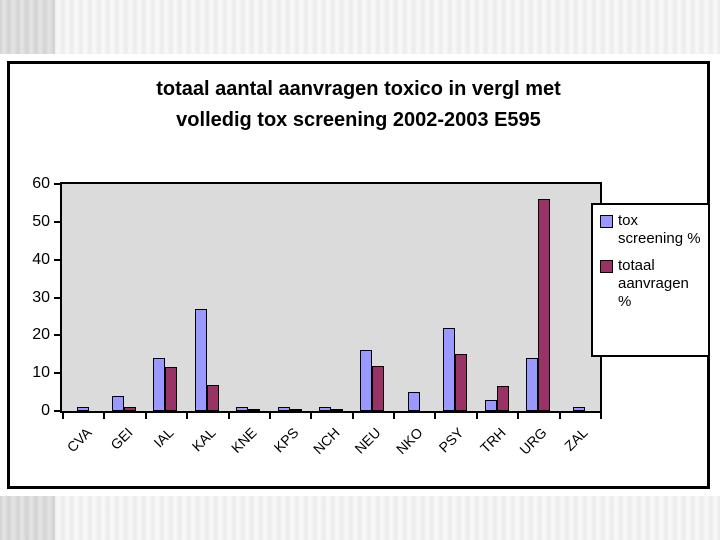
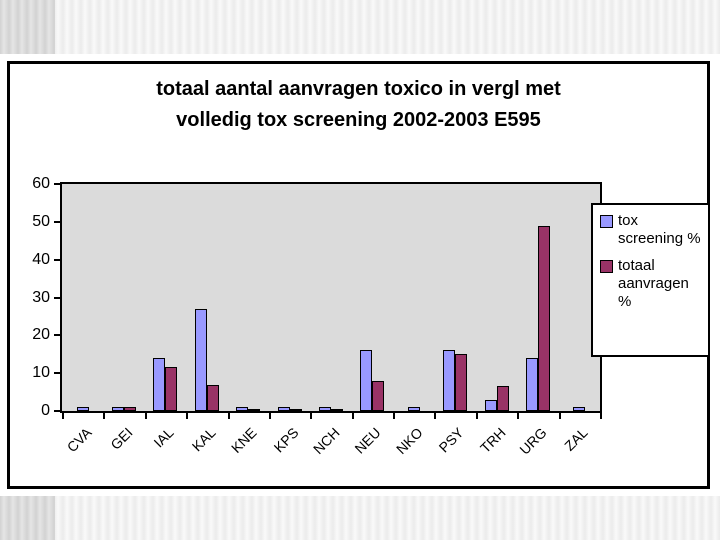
tox screening %/GEI: 4 -> 1
totaal aanvragen %/NEU: 12 -> 8
tox screening %/NKO: 5 -> 1
tox screening %/PSY: 22 -> 16
totaal aanvragen %/URG: 56 -> 49
